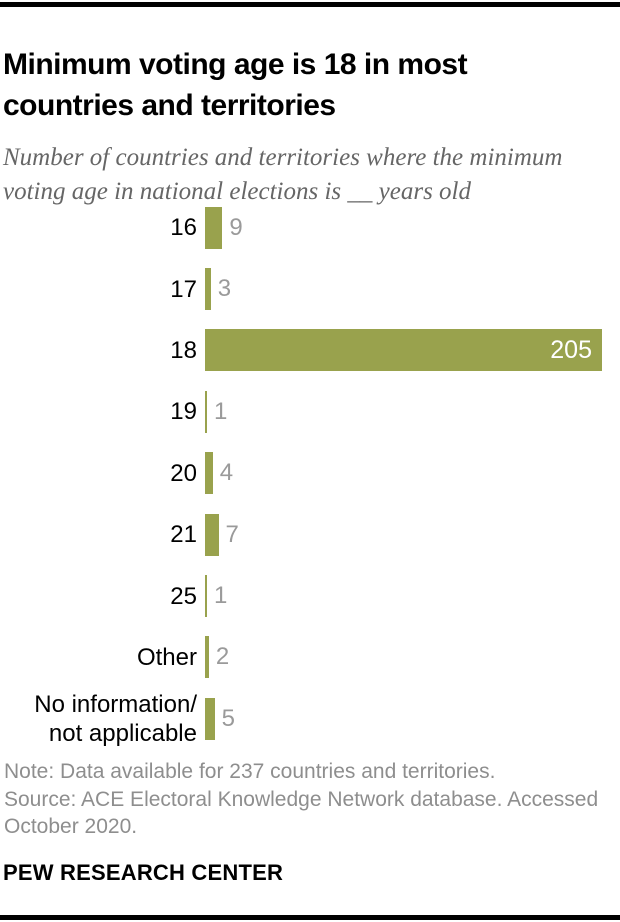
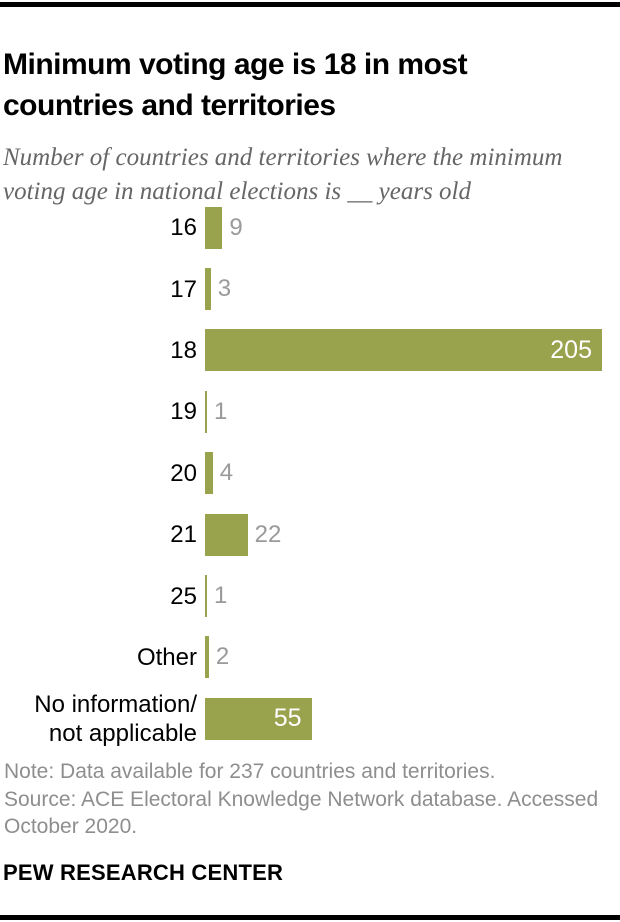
21: 7 -> 22
No information/ not applicable: 5 -> 55
